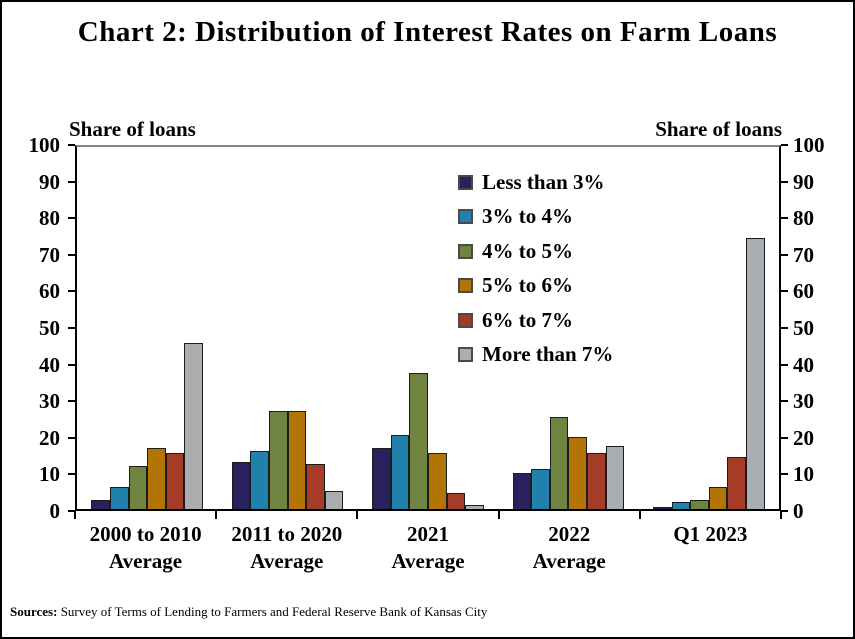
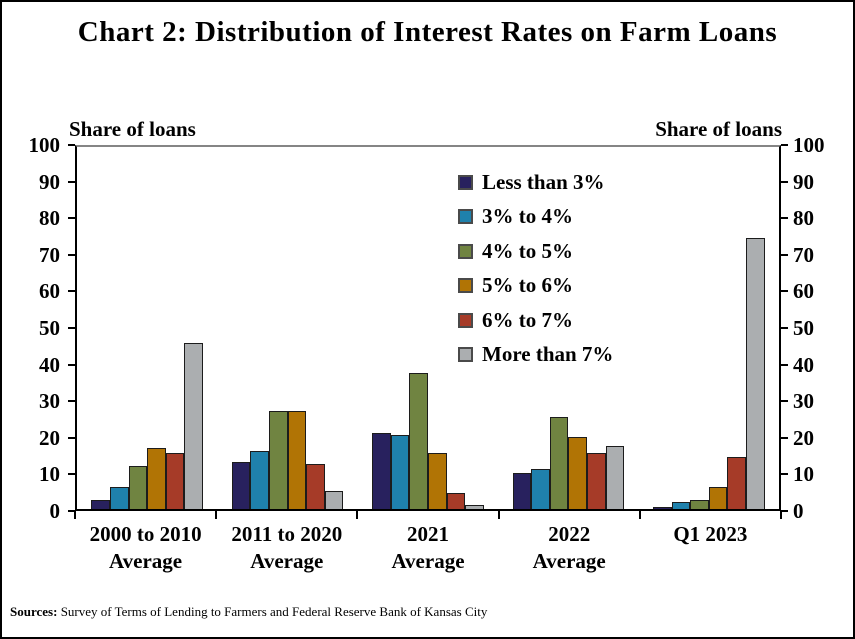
Less than 3%/2021 Average: 17 -> 21
